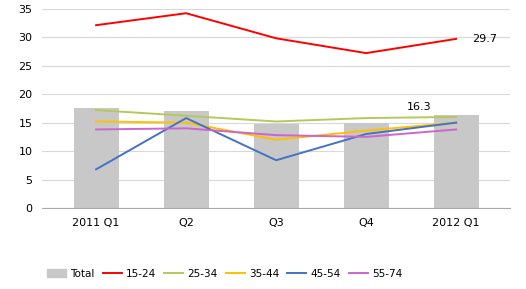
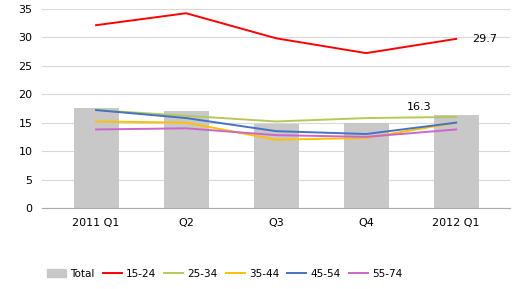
45-54/2011 Q1: 6.8 -> 17.2
45-54/Q3: 8.4 -> 13.5
35-44/Q4: 13.6 -> 12.3
